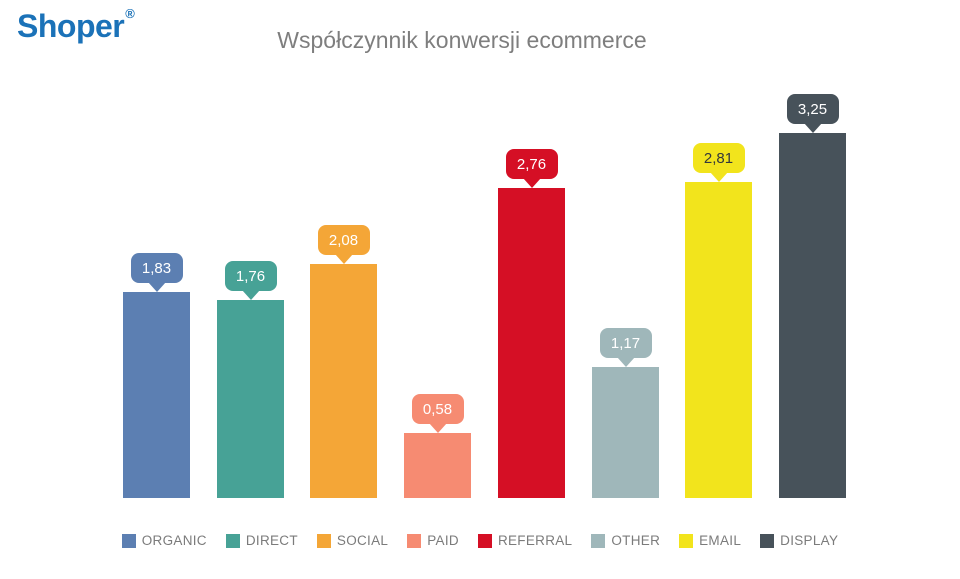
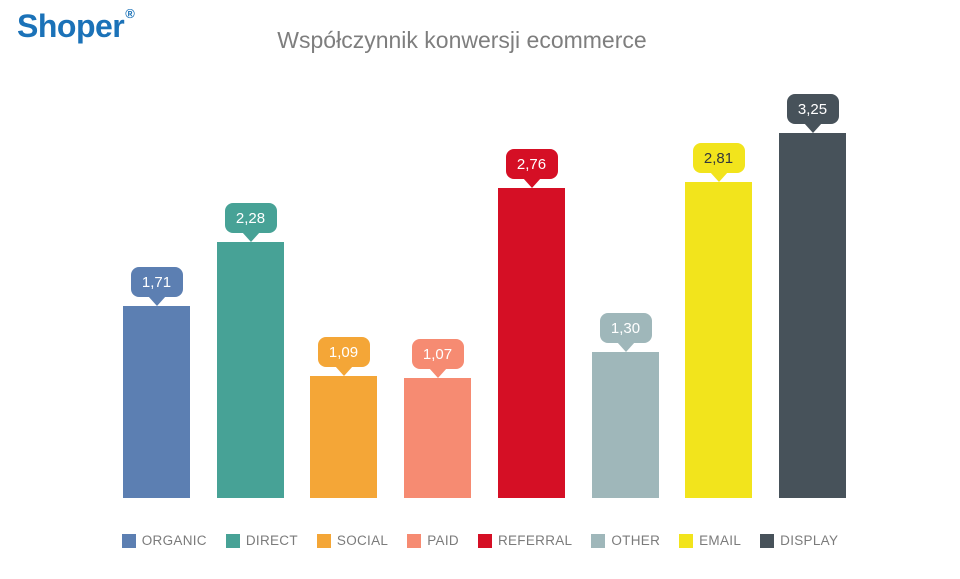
ORGANIC: 1,83 -> 1,71
DIRECT: 1,76 -> 2,28
SOCIAL: 2,08 -> 1,09
PAID: 0,58 -> 1,07
OTHER: 1,17 -> 1,30
